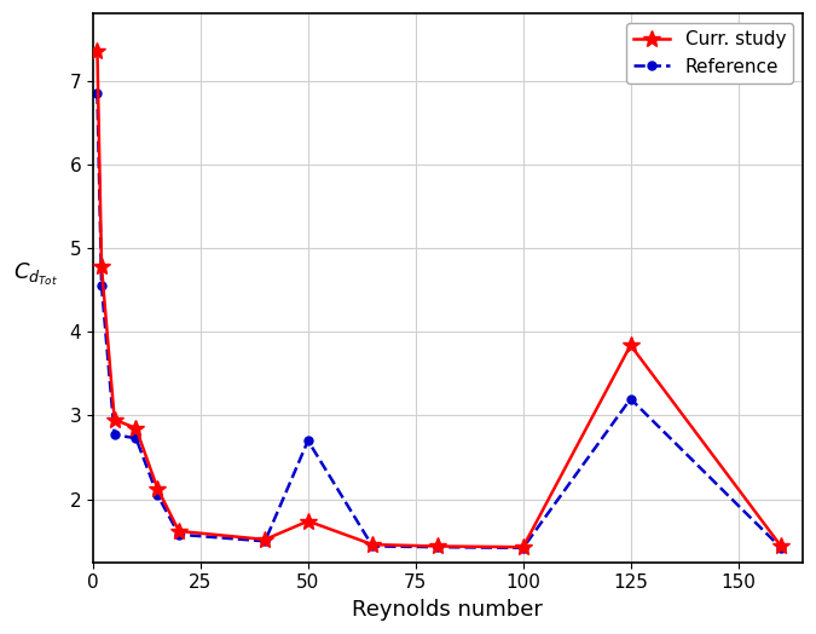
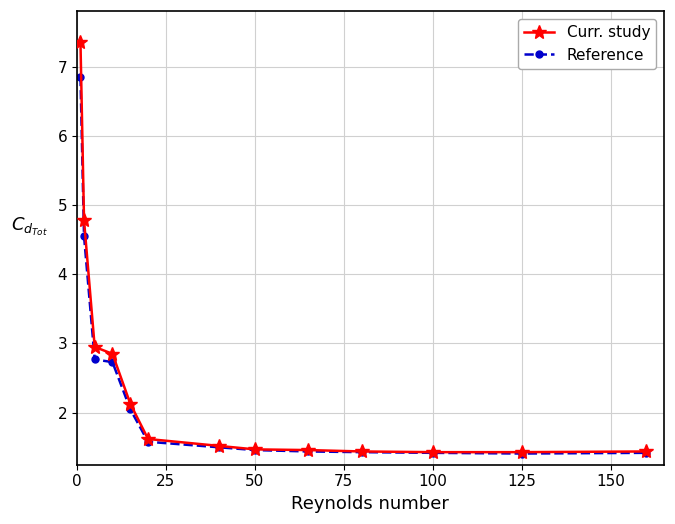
Curr. study/50: 1.74 -> 1.47
Reference/50: 2.70 -> 1.46
Curr. study/125: 3.84 -> 1.43
Reference/125: 3.20 -> 1.41
